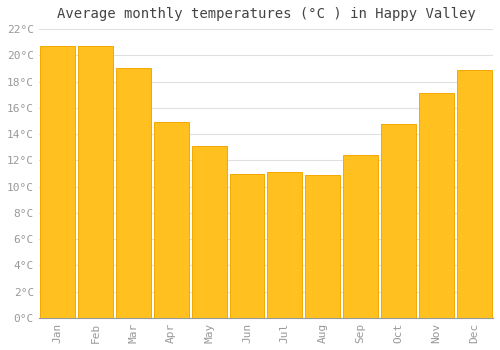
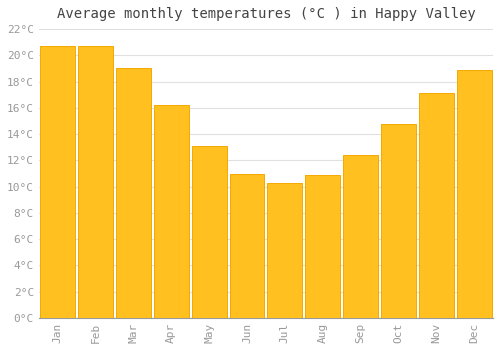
Apr: 14.9°C -> 16.2°C
Jul: 11.1°C -> 10.3°C
